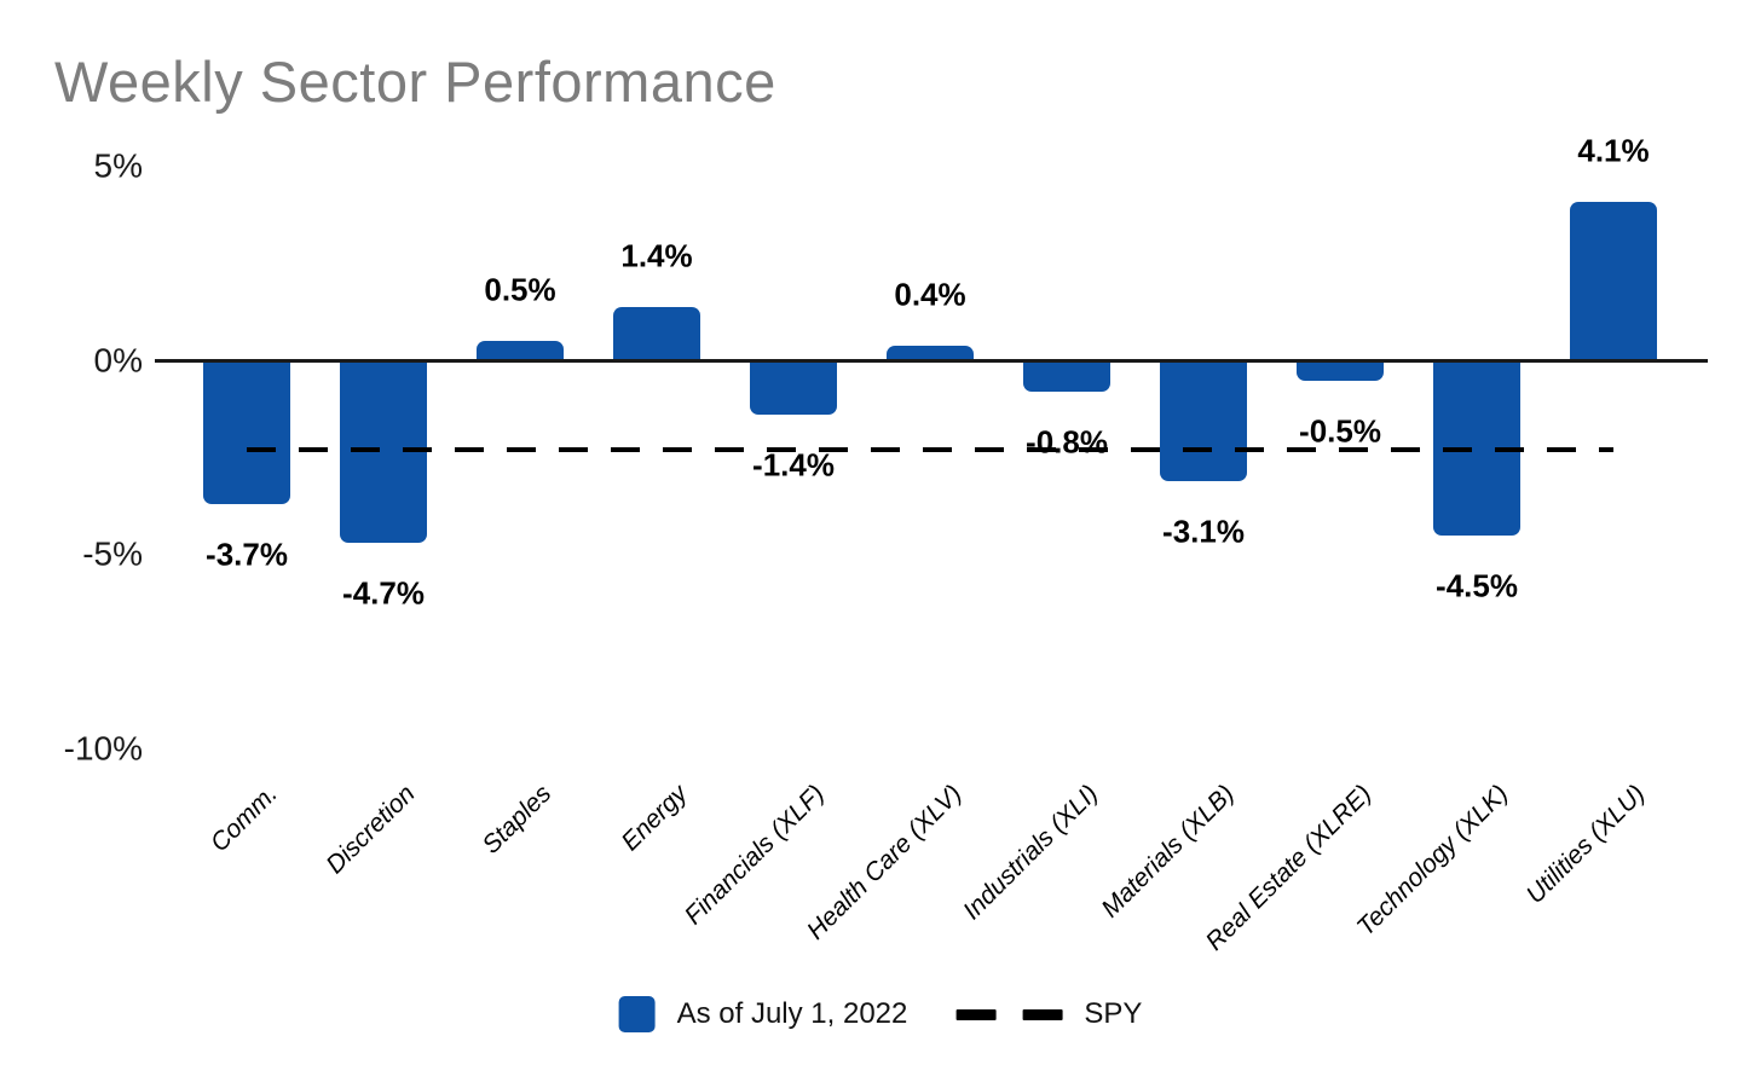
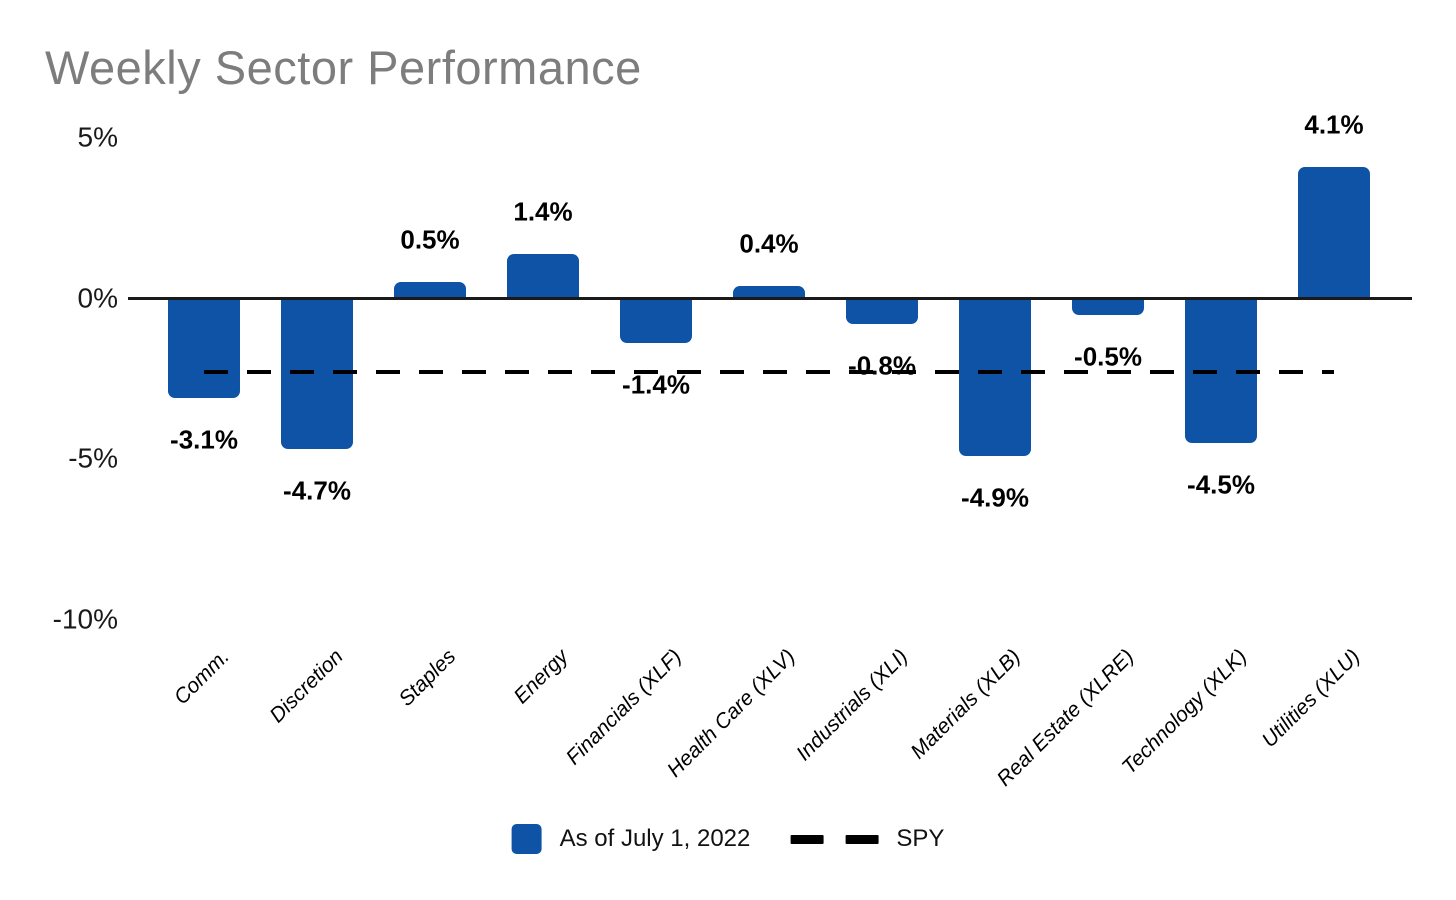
Comm.: -3.7% -> -3.1%
Materials (XLB): -3.1% -> -4.9%
